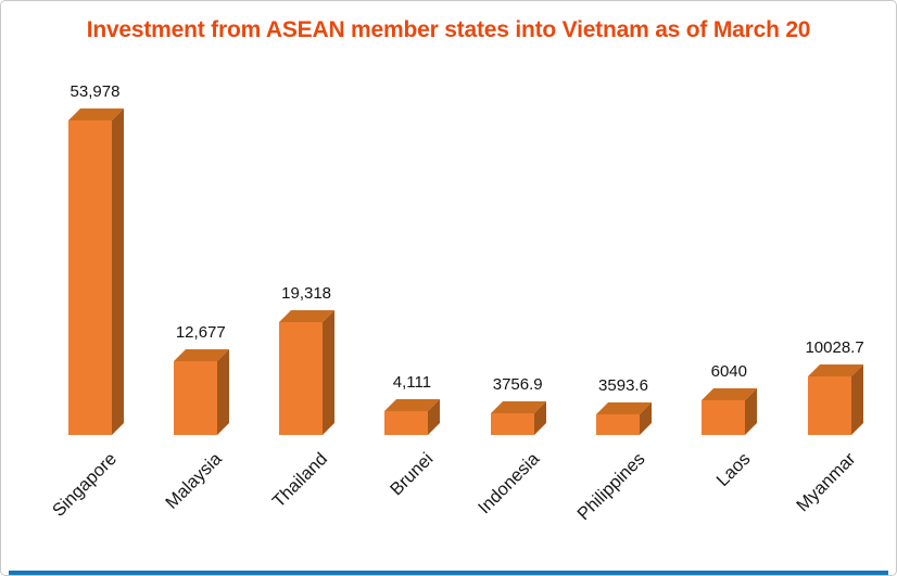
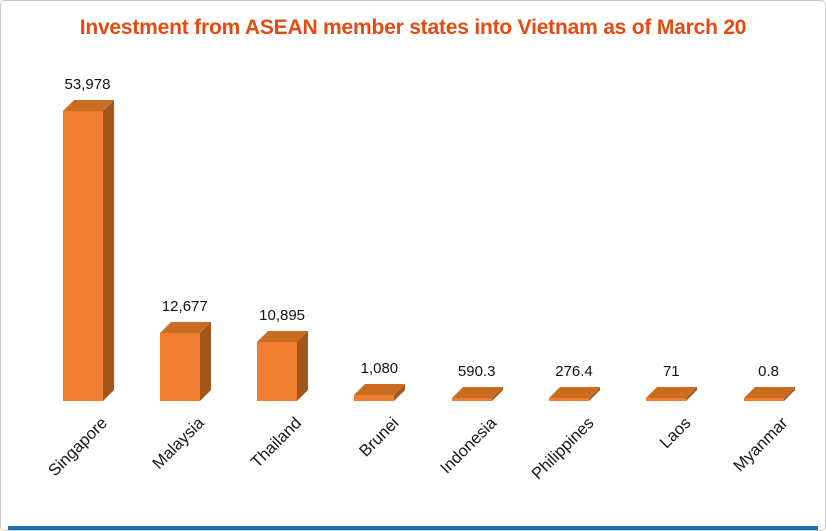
Thailand: 19,318 -> 10,895
Brunei: 4,111 -> 1,080
Indonesia: 3756.9 -> 590.3
Philippines: 3593.6 -> 276.4
Laos: 6040 -> 71
Myanmar: 10028.7 -> 0.8
